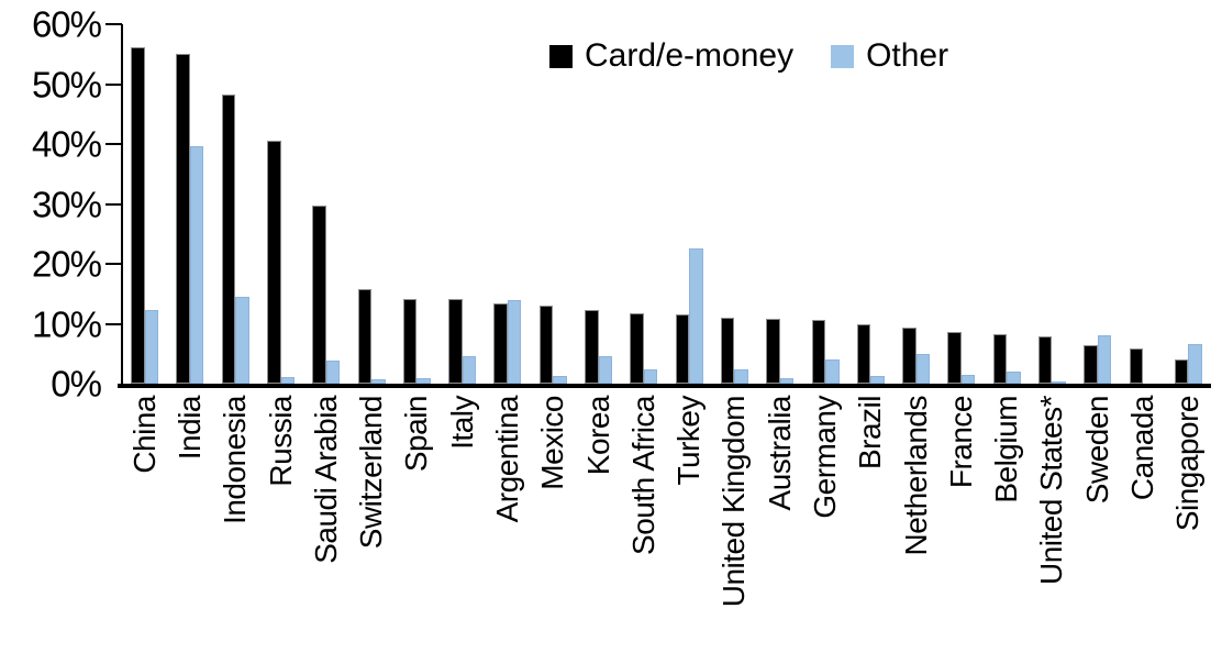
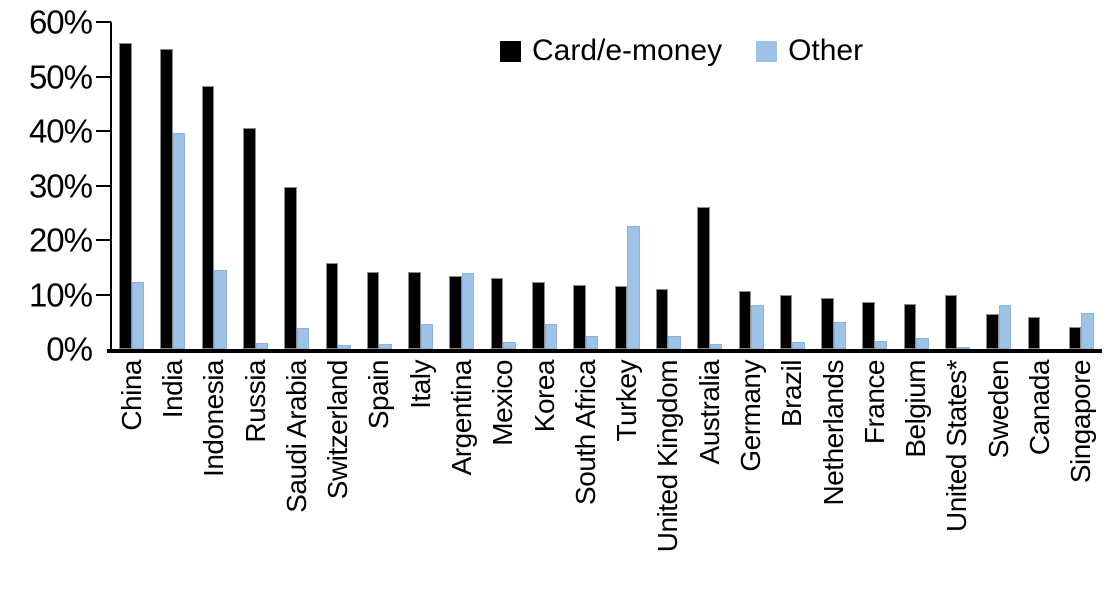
Card/e-money/Australia: 11% -> 26%
Other/Germany: 4% -> 8%
Card/e-money/United States*: 8% -> 10%
